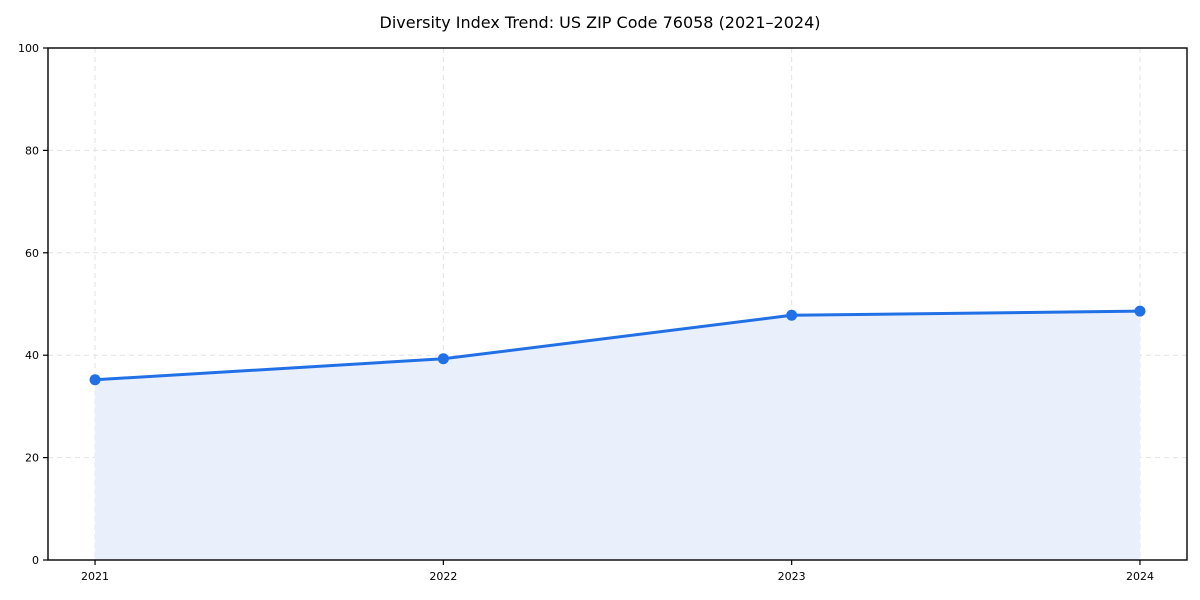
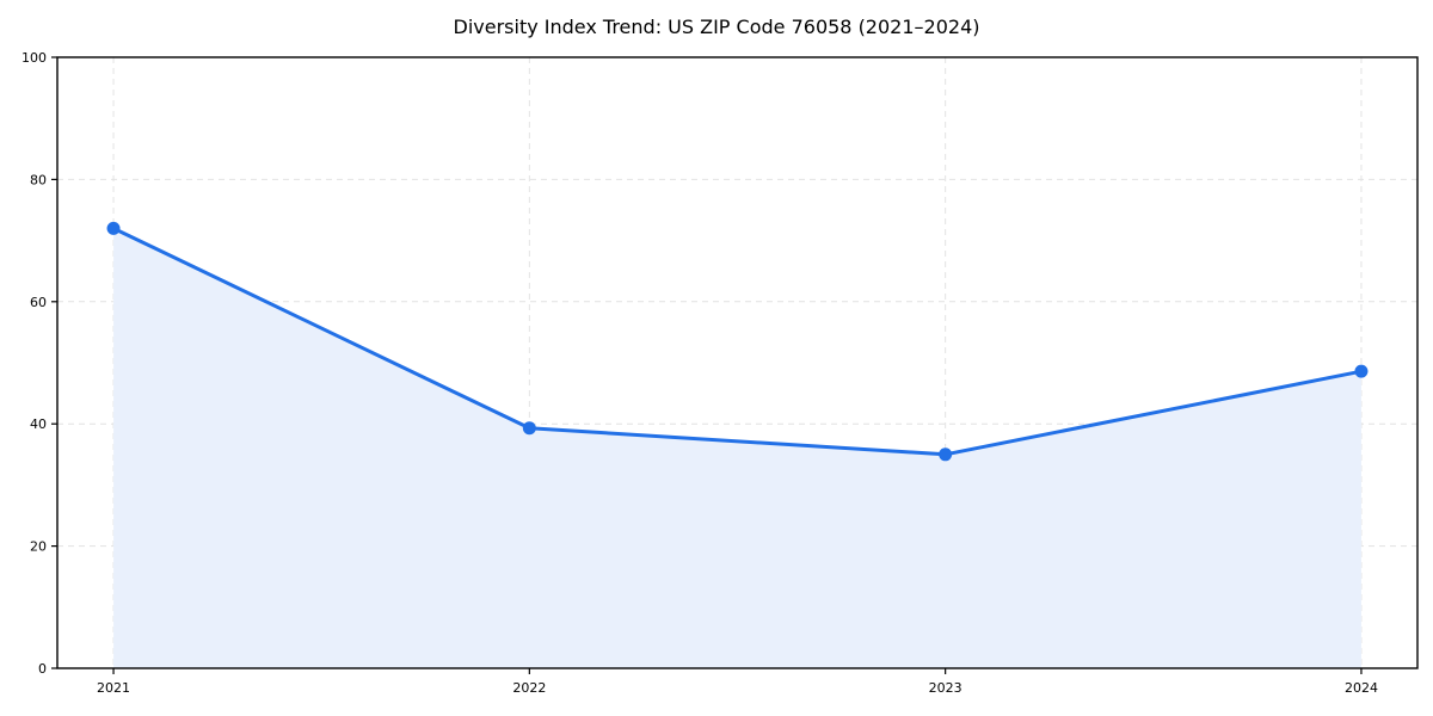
2021: 35 -> 72
2023: 48 -> 35
